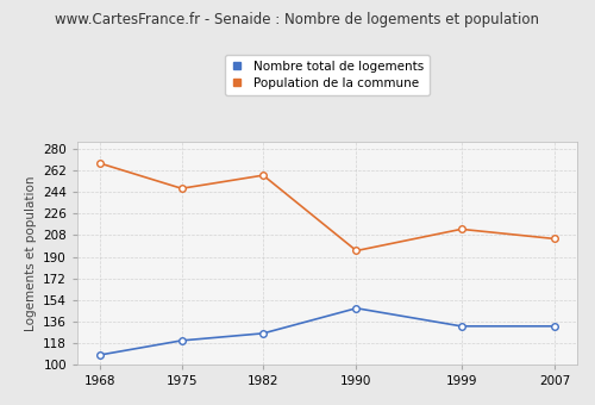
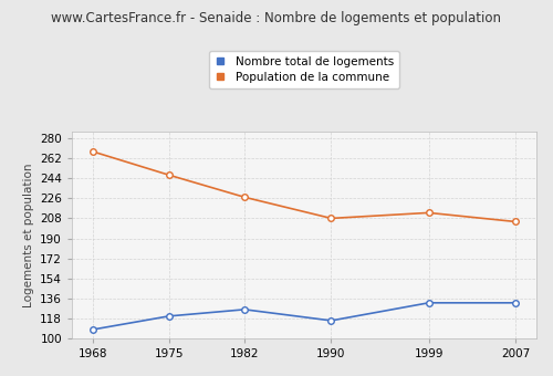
Population de la commune/1982: 258 -> 227
Nombre total de logements/1990: 147 -> 116
Population de la commune/1990: 195 -> 208
